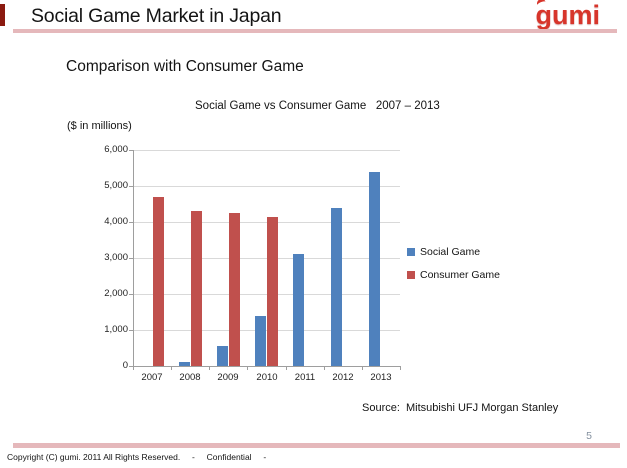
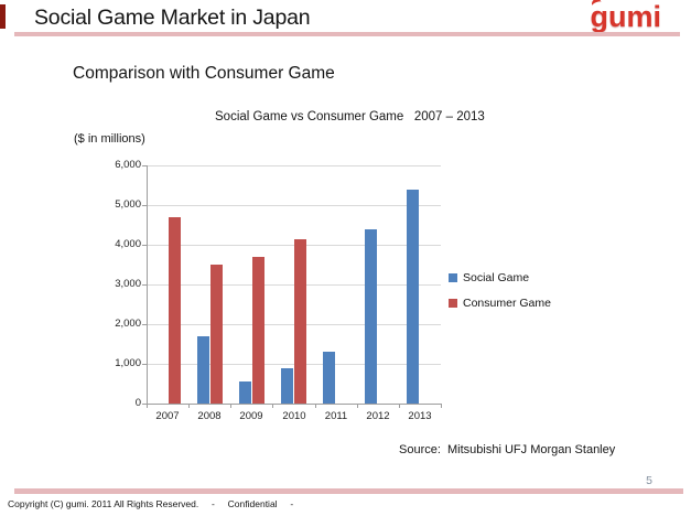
Social Game/2008: 100 -> 1700
Consumer Game/2008: 4300 -> 3500
Consumer Game/2009: 4200 -> 3700
Social Game/2010: 1400 -> 900
Social Game/2011: 3100 -> 1300
